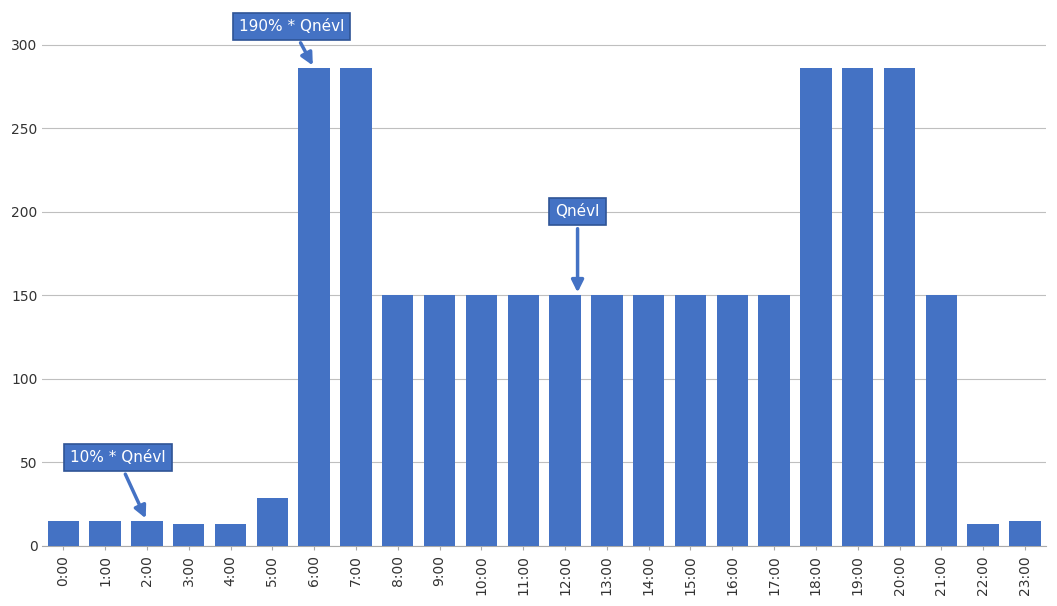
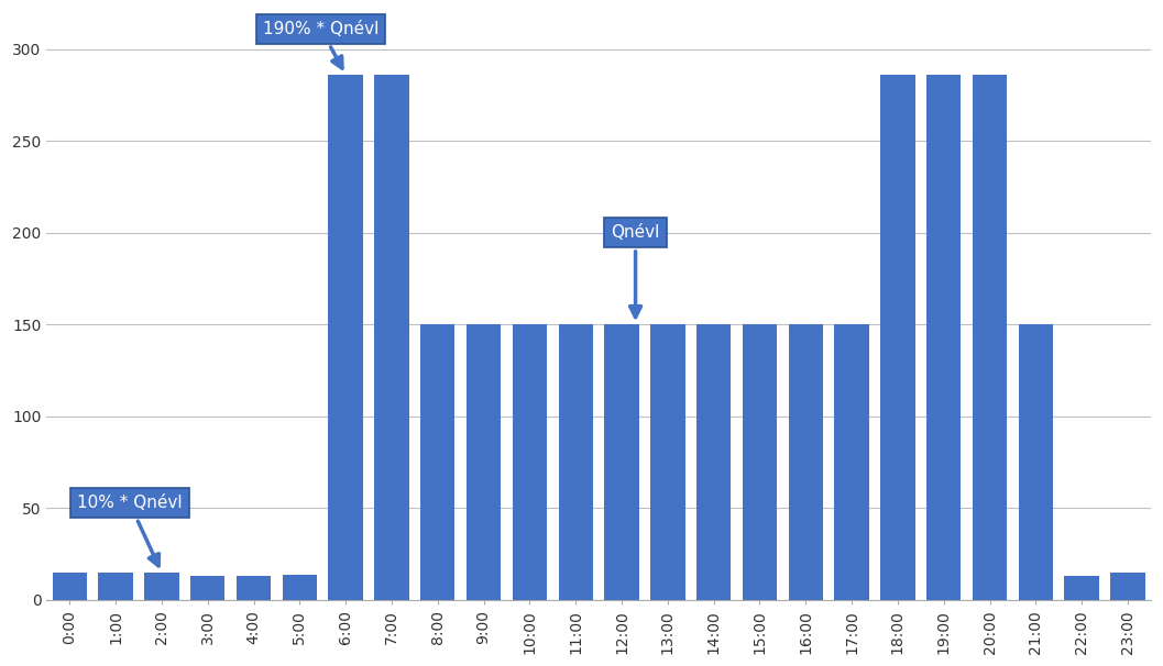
5:00: 29 -> 14
